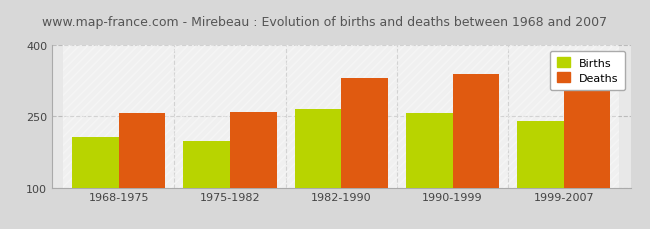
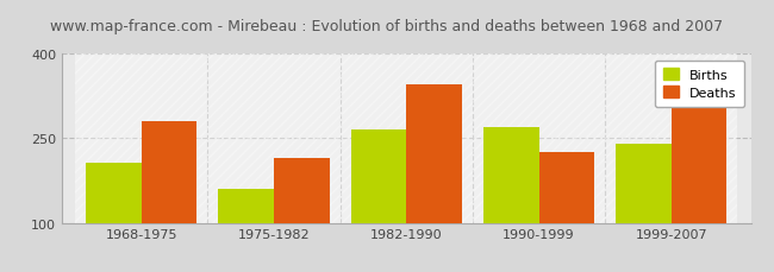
Deaths/1968-1975: 257 -> 280
Births/1975-1982: 198 -> 160
Deaths/1975-1982: 258 -> 215
Deaths/1982-1990: 330 -> 345
Births/1990-1999: 257 -> 270
Deaths/1990-1999: 338 -> 225
